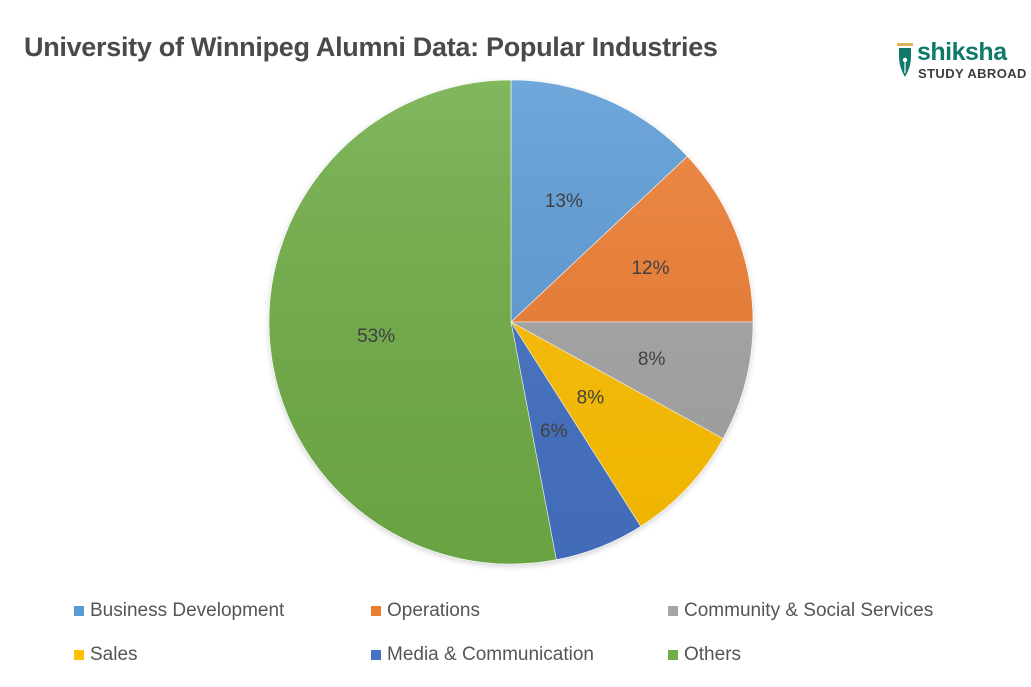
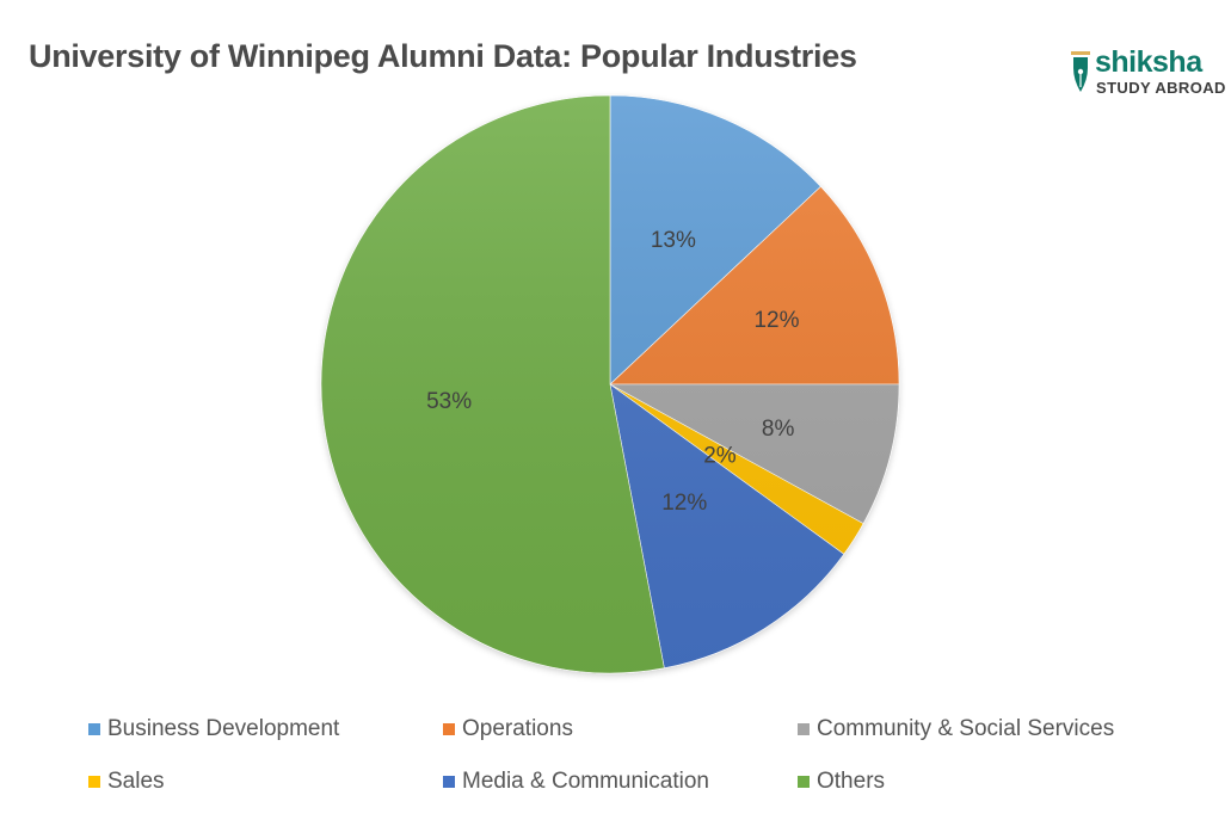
Sales: 8% -> 2%
Media & Communication: 6% -> 12%
